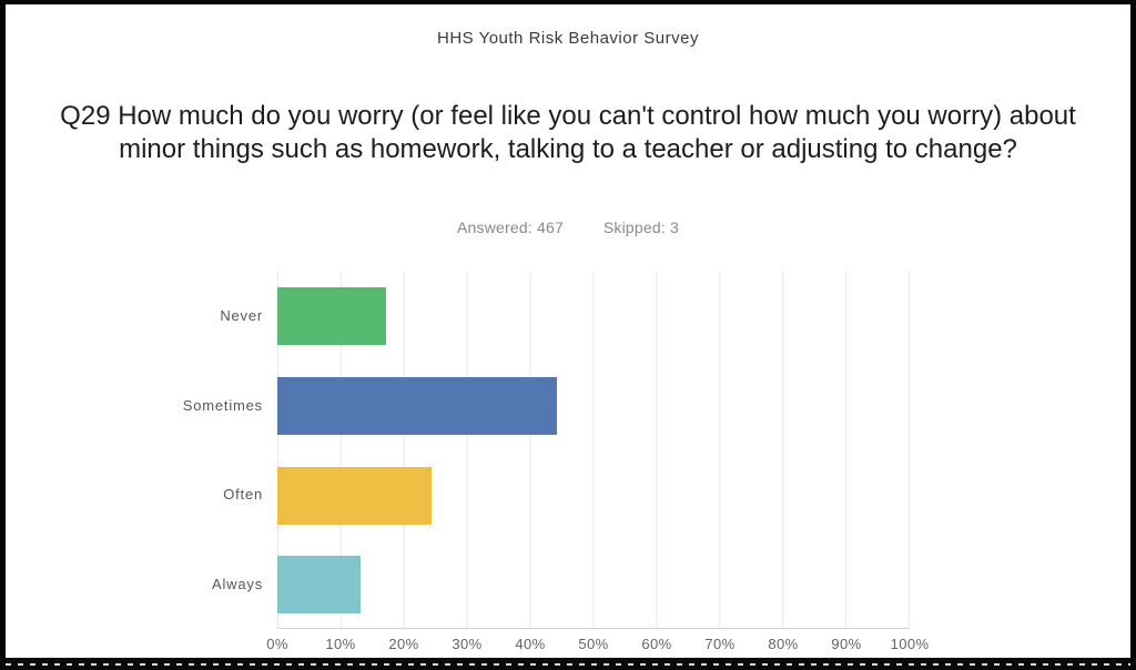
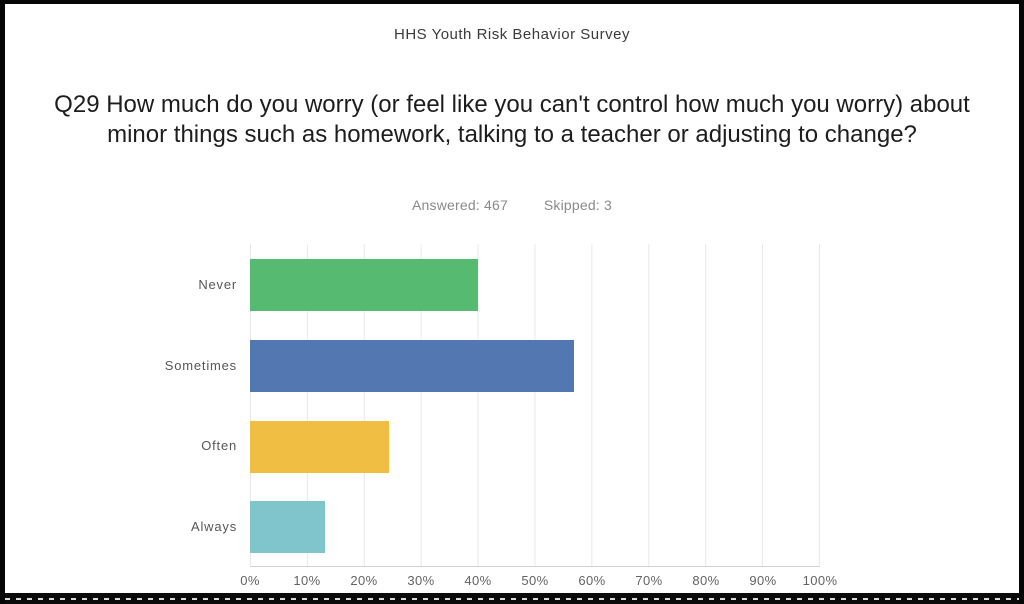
Never: 17% -> 40%
Sometimes: 44% -> 57%
